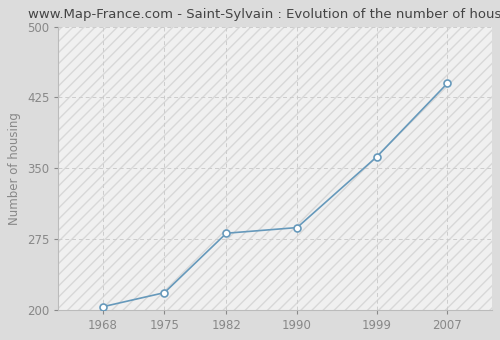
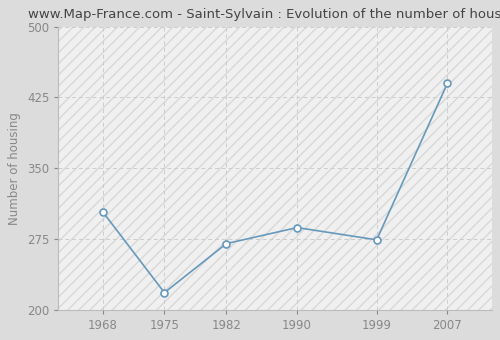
1968: 203 -> 304
1982: 281 -> 270
1999: 362 -> 274
